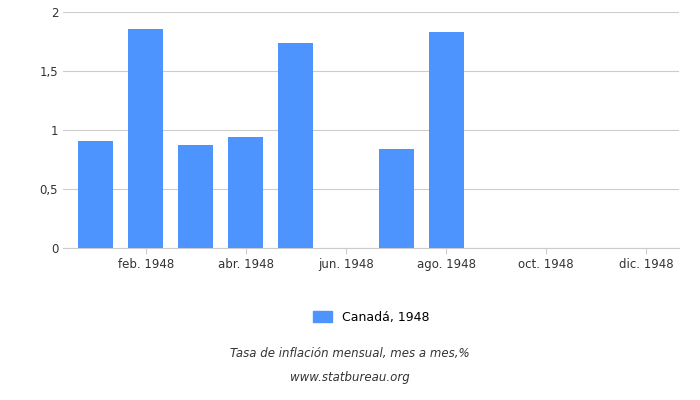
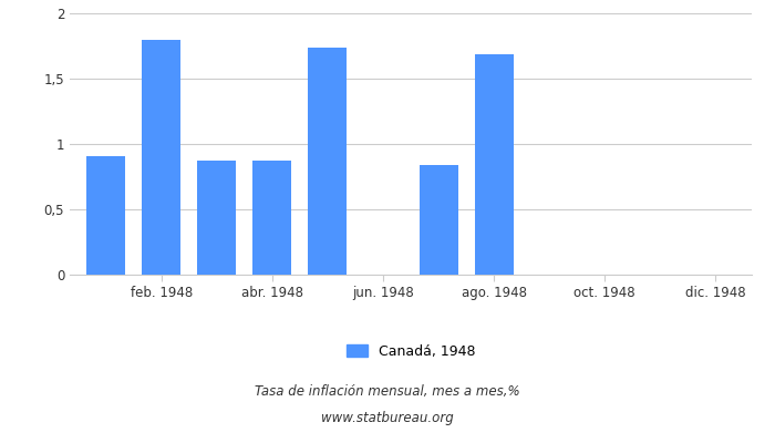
feb. 1948: 1,86 -> 1,80
abr. 1948: 0,94 -> 0,87
ago. 1948: 1,83 -> 1,69
